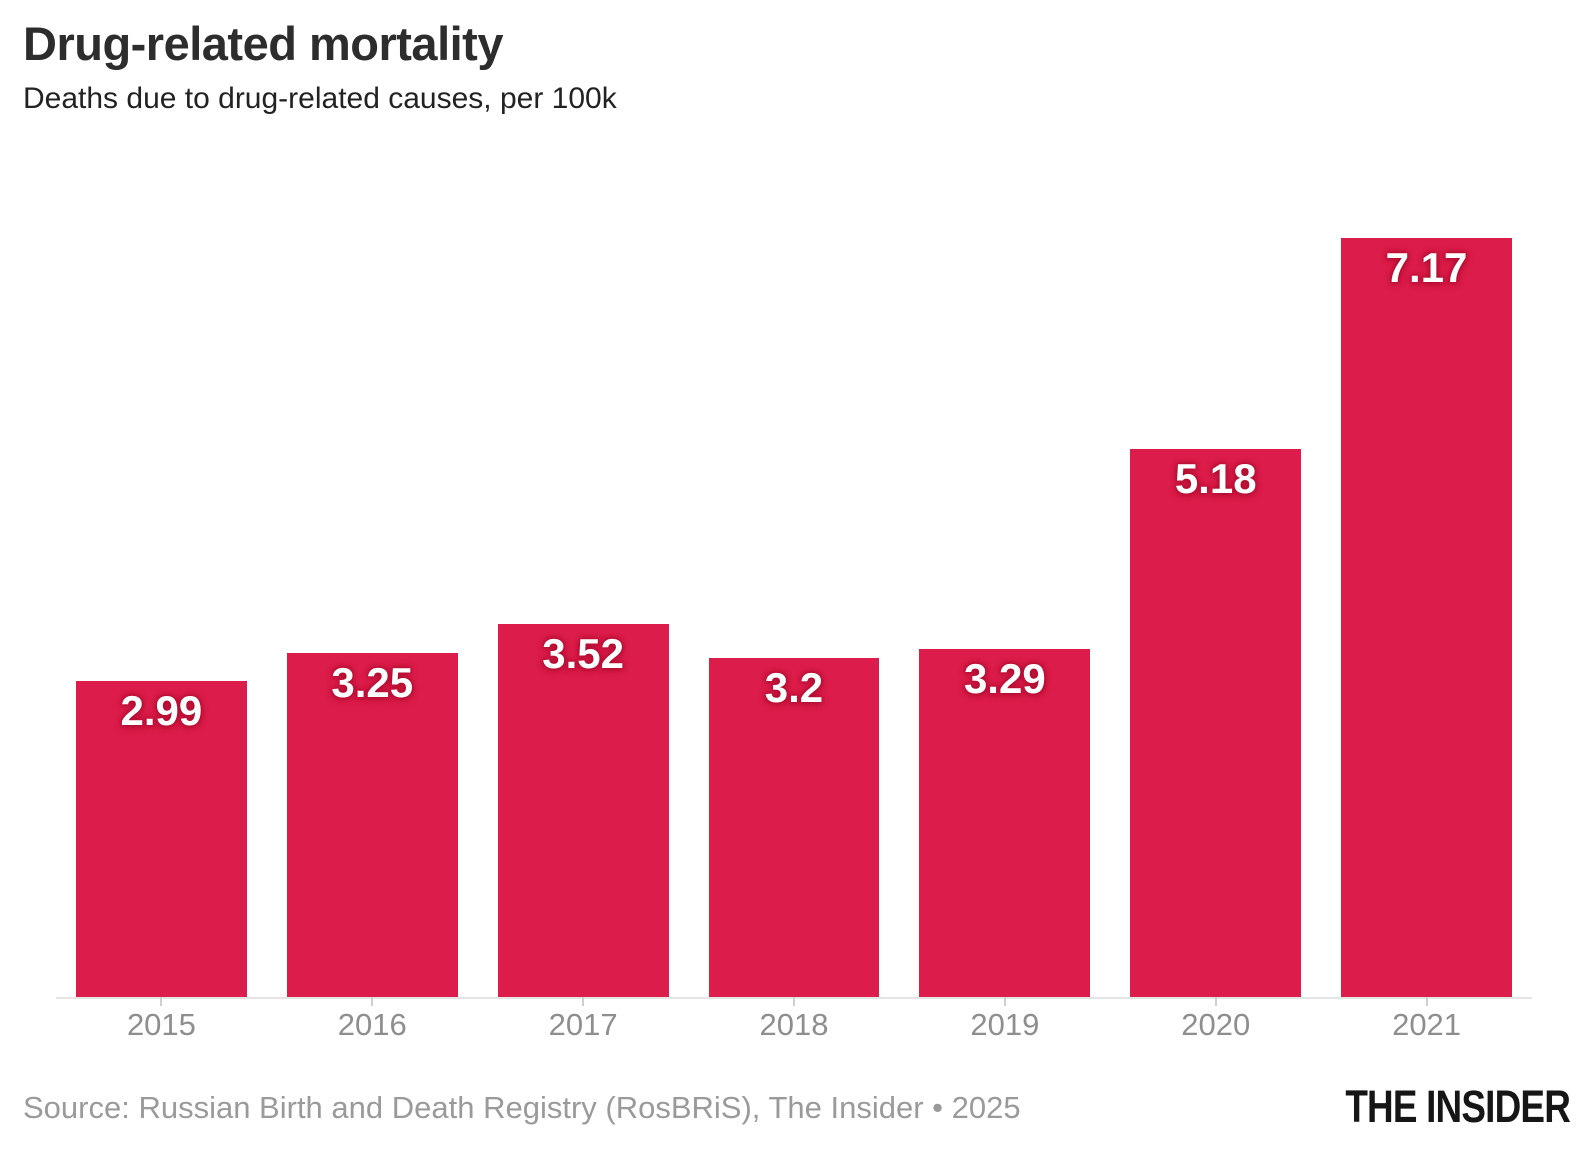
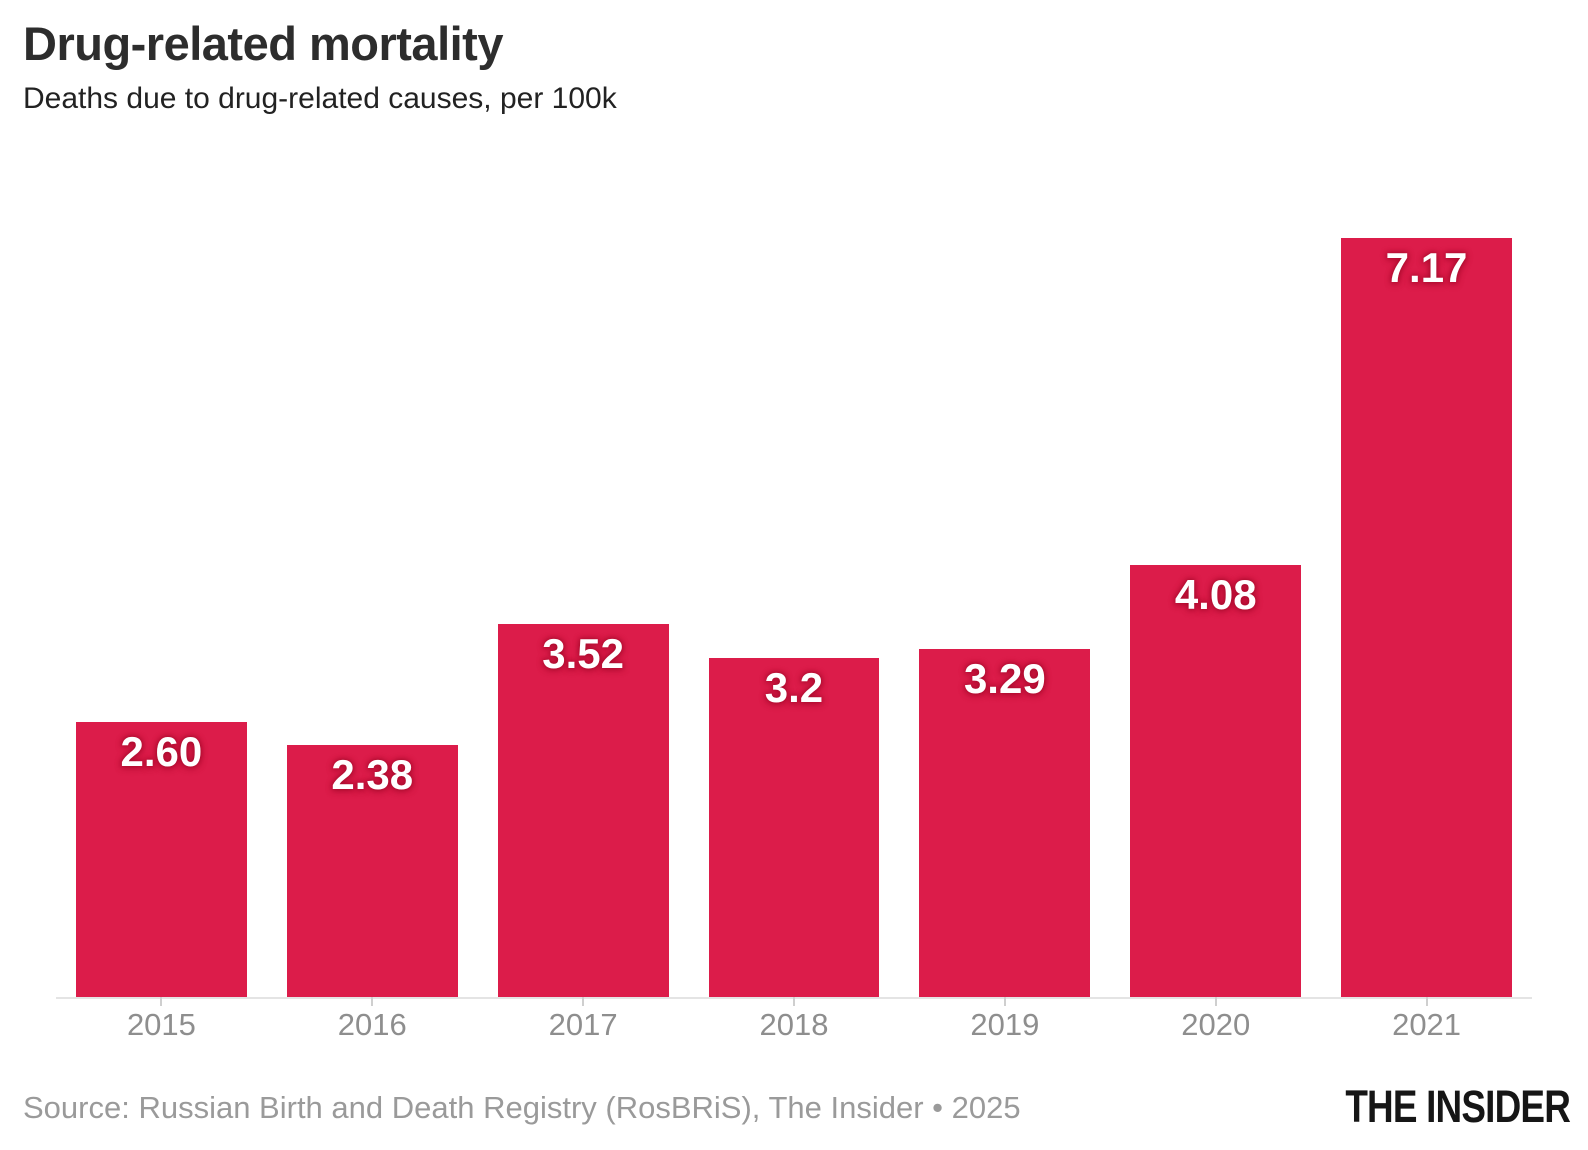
2015: 2.99 -> 2.60
2016: 3.25 -> 2.38
2020: 5.18 -> 4.08
